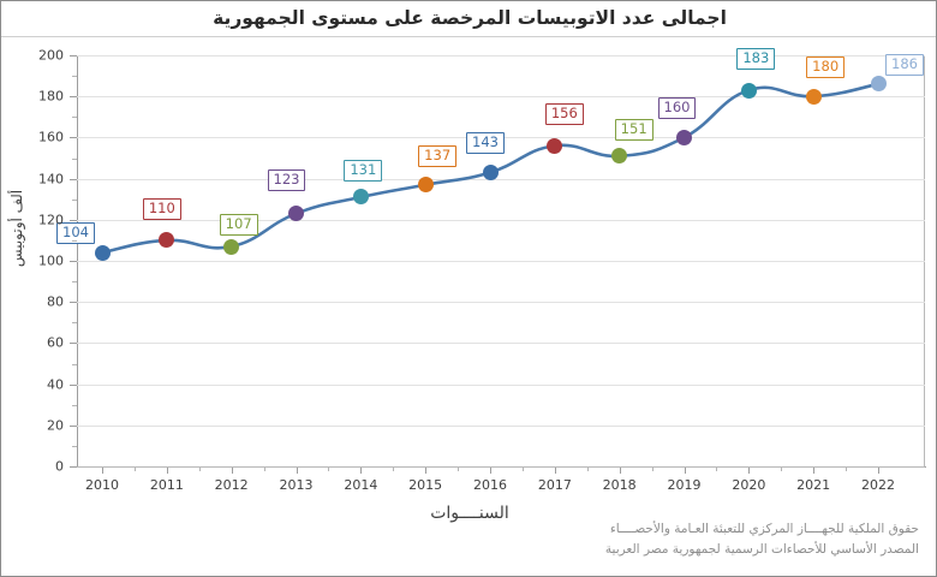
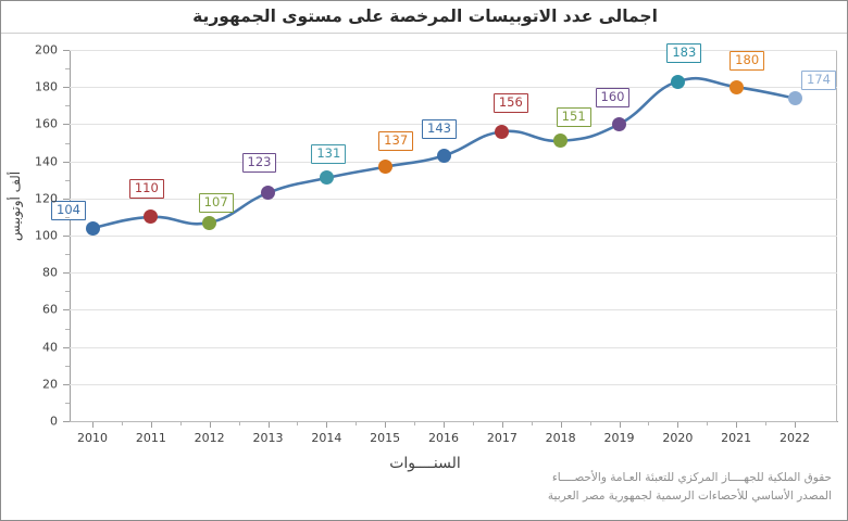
2022: 186 -> 174
